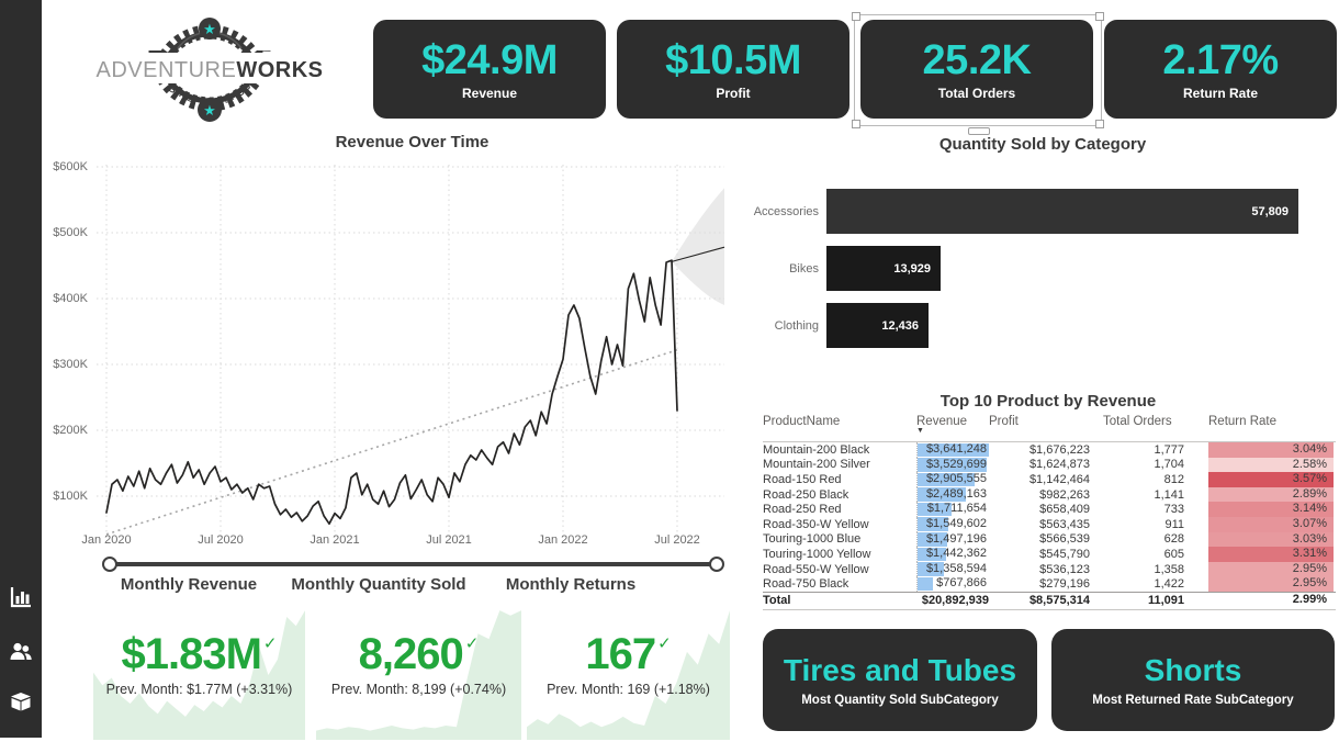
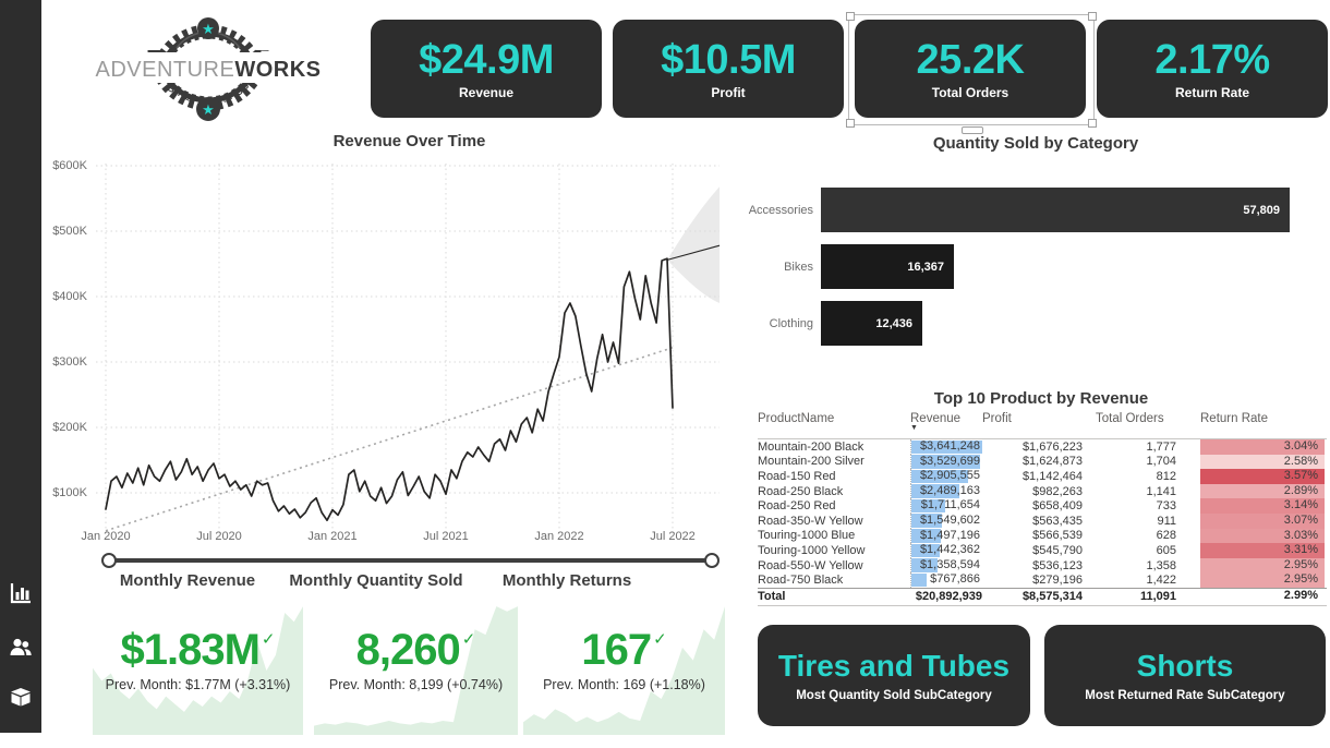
Quantity Sold by Category/Bikes: 13,929 -> 16,367
